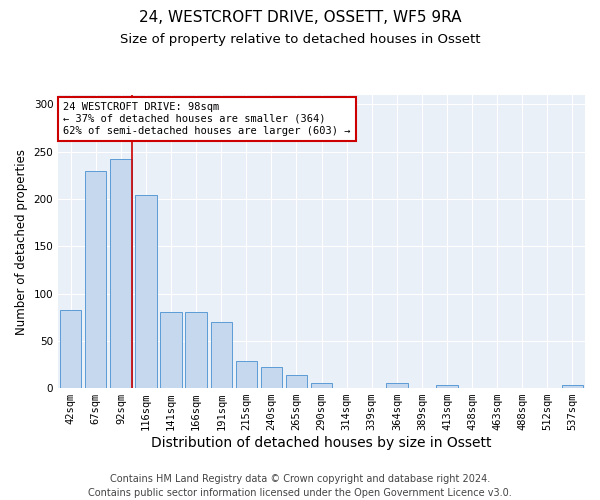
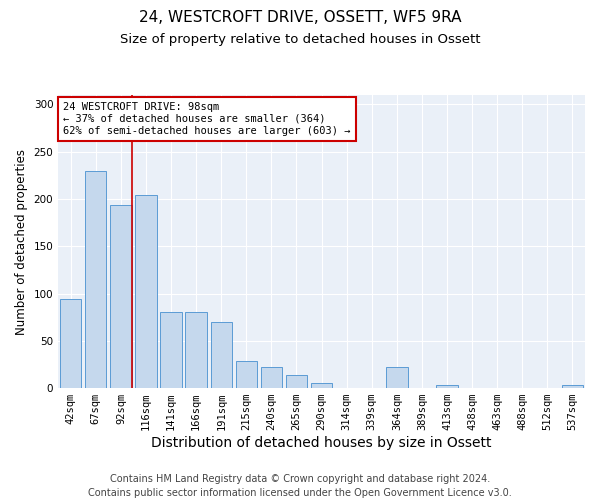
42sqm: 83 -> 94
92sqm: 242 -> 194
364sqm: 5 -> 22
